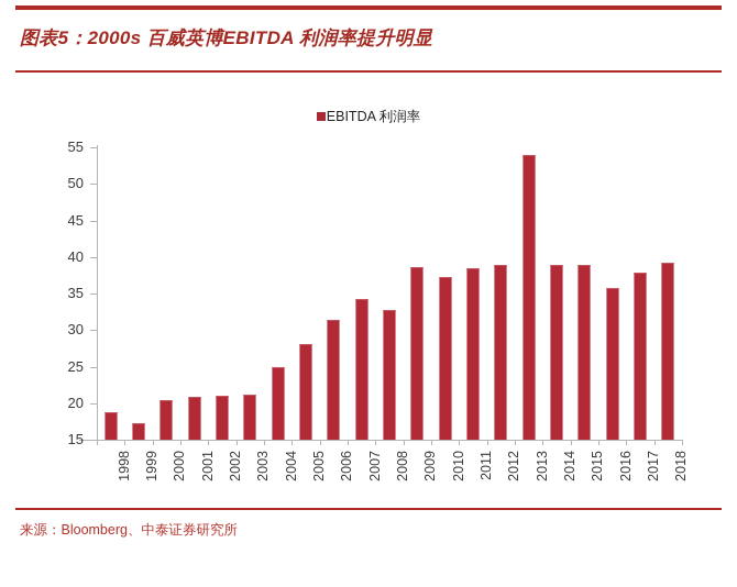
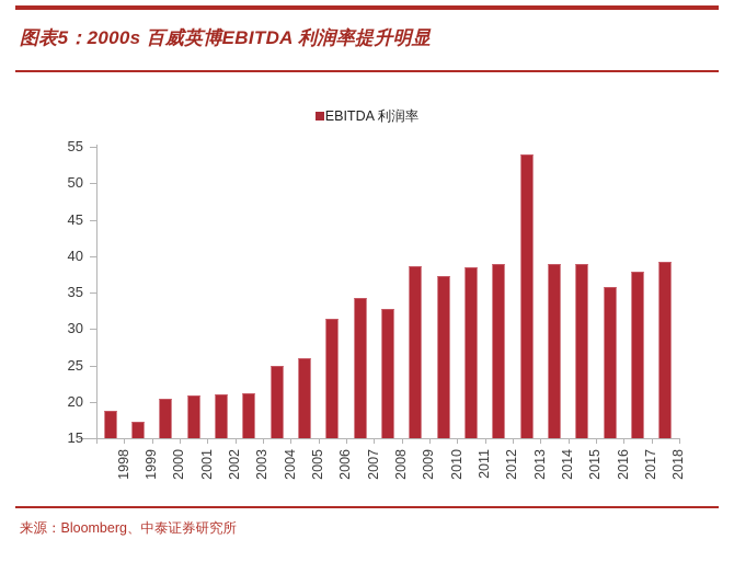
2005: 28 -> 26
